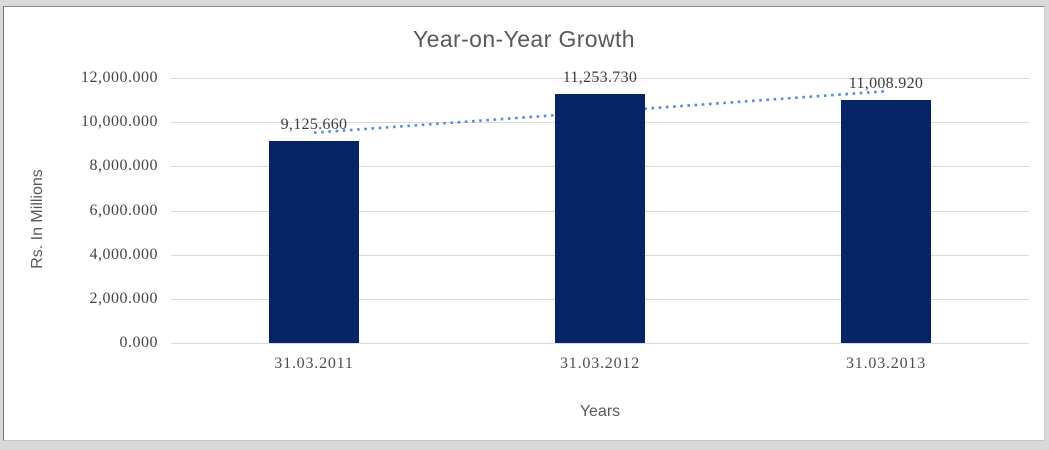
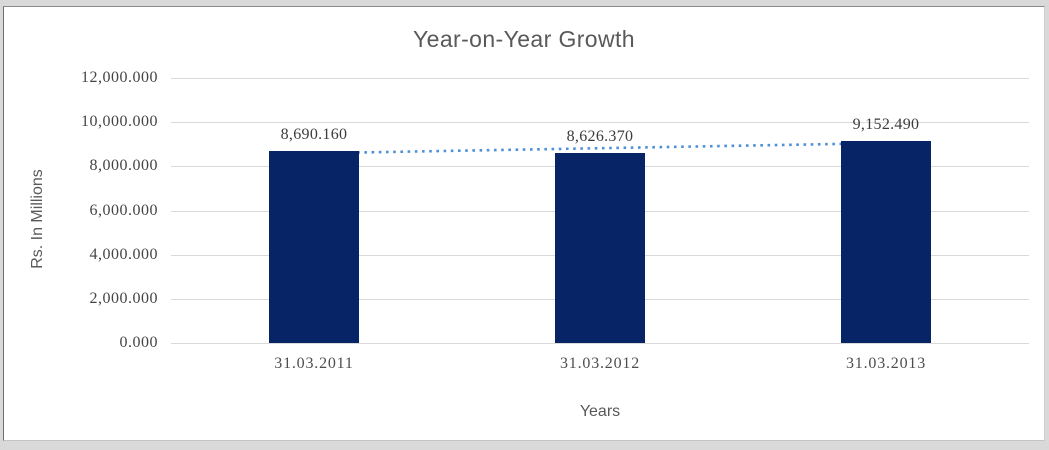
31.03.2011: 9,125.660 -> 8,690.160
31.03.2012: 11,253.730 -> 8,626.370
31.03.2013: 11,008.920 -> 9,152.490
